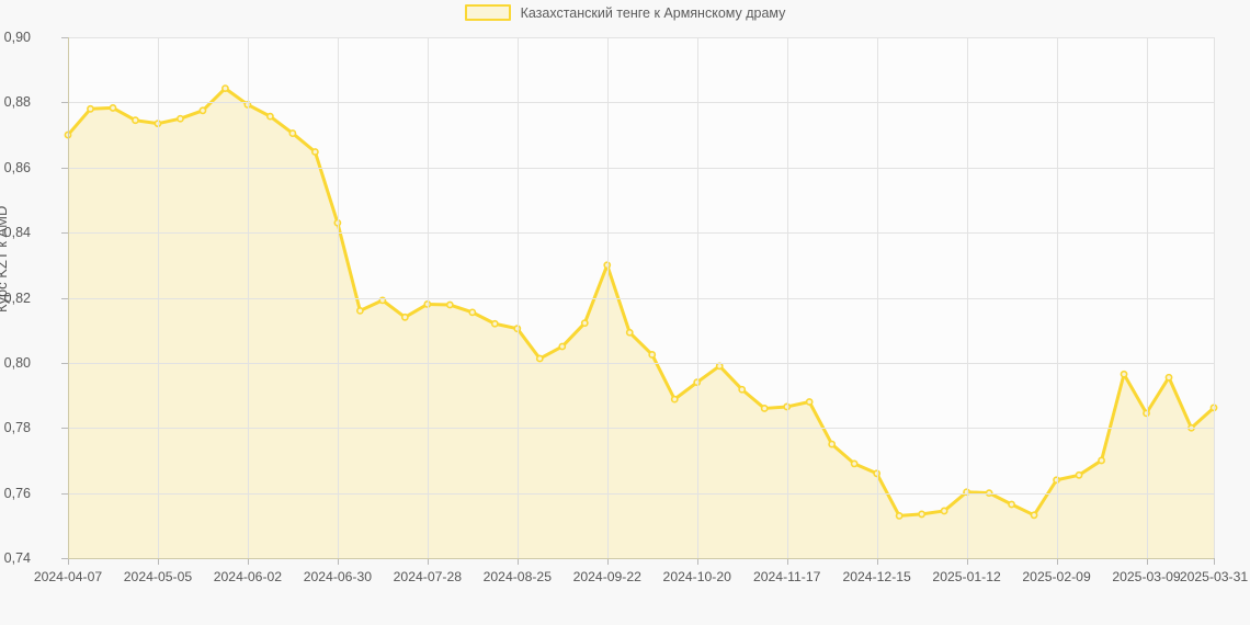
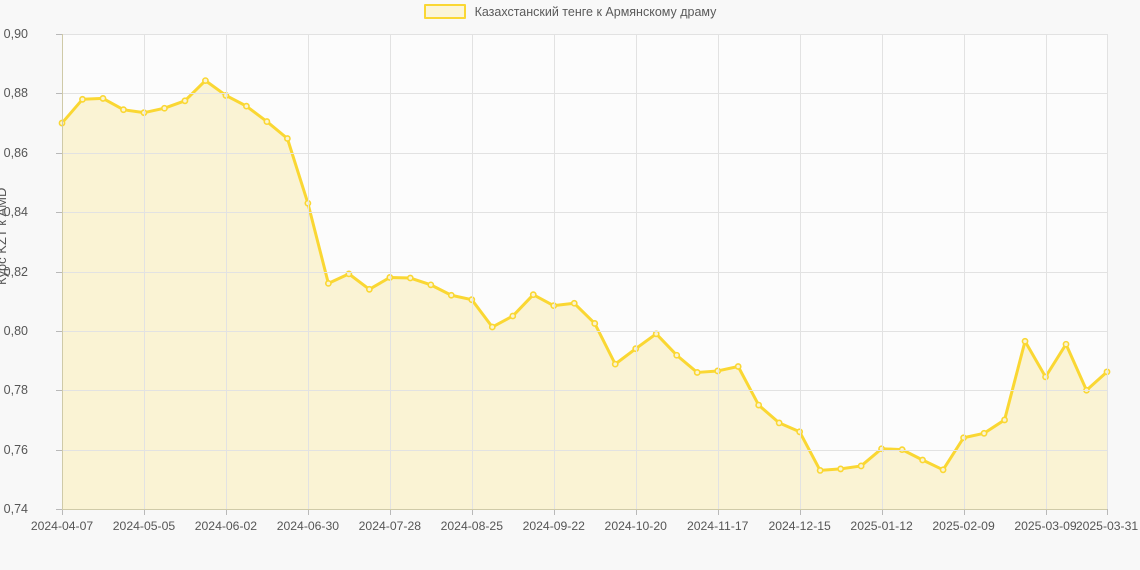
2024-09-22: 0,83 -> 0,81
